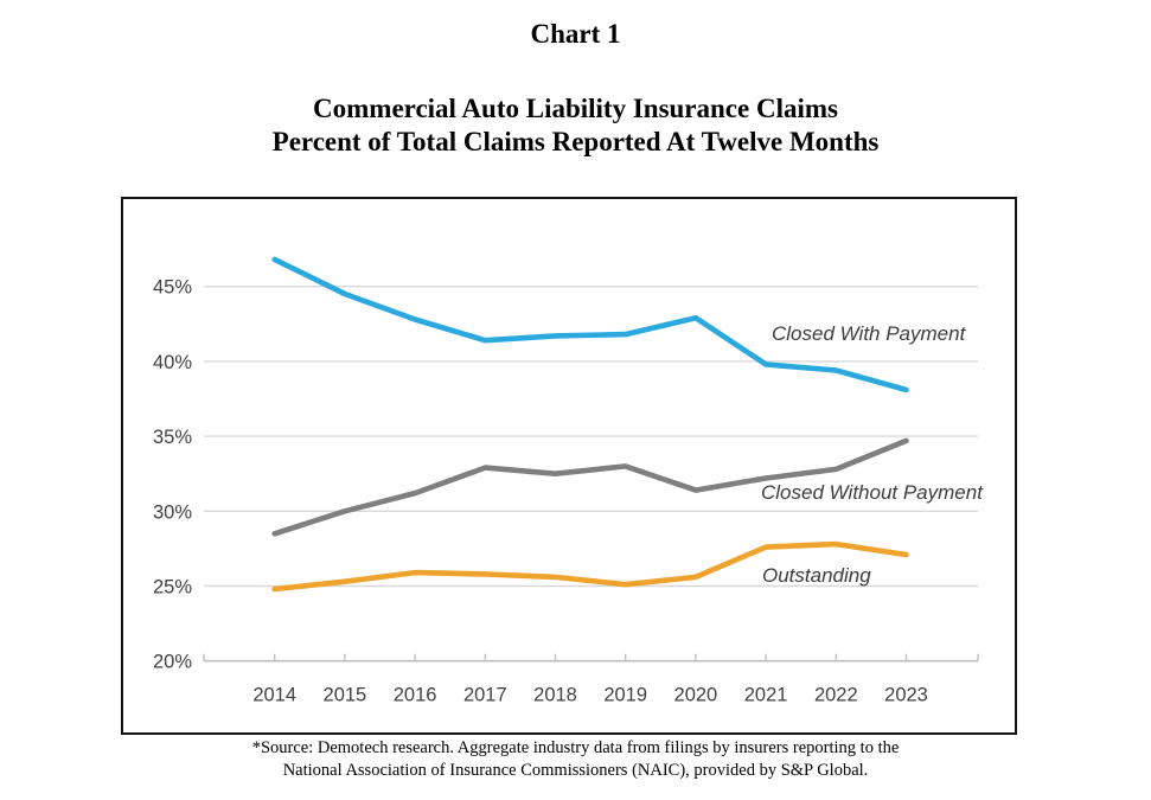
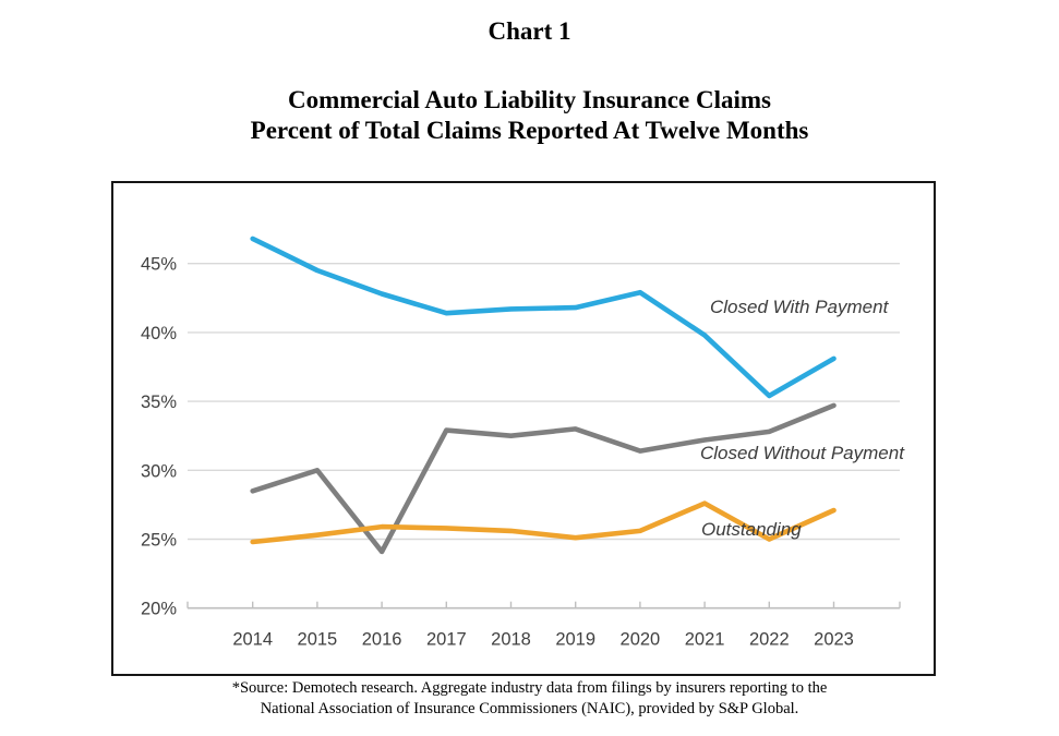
Closed Without Payment/2016: 31.2% -> 24.1%
Closed With Payment/2022: 39.4% -> 35.4%
Outstanding/2022: 27.8% -> 25.0%
